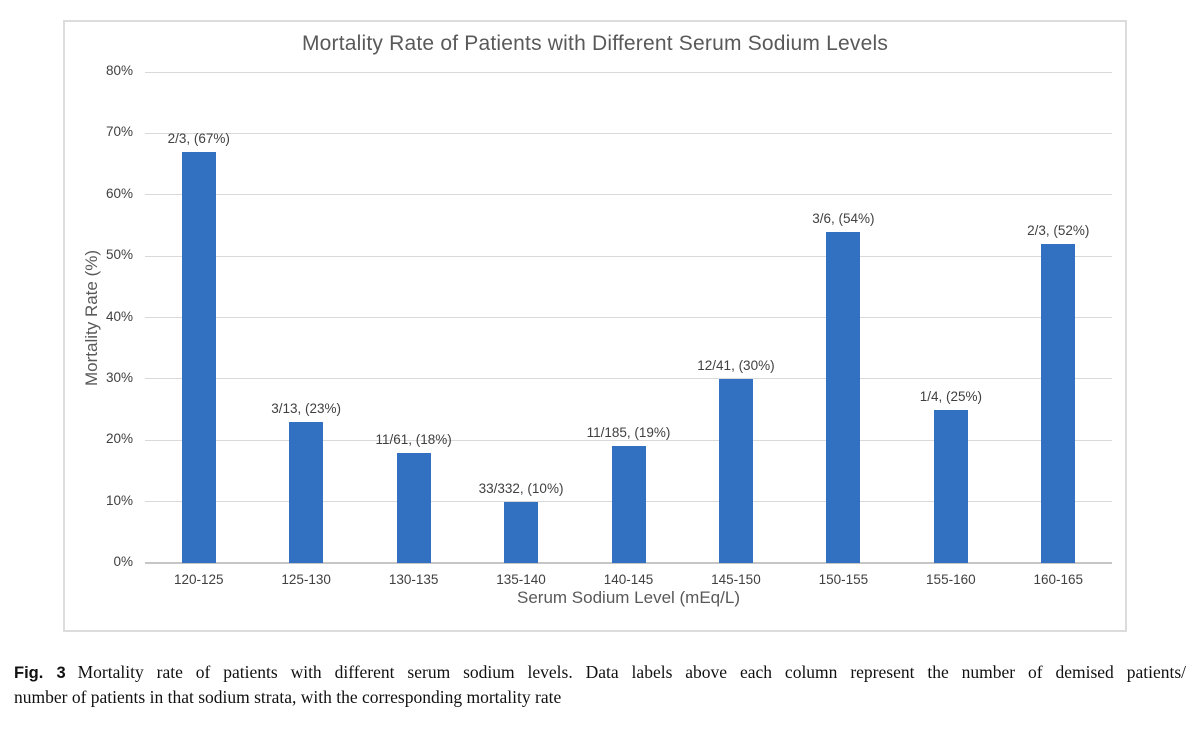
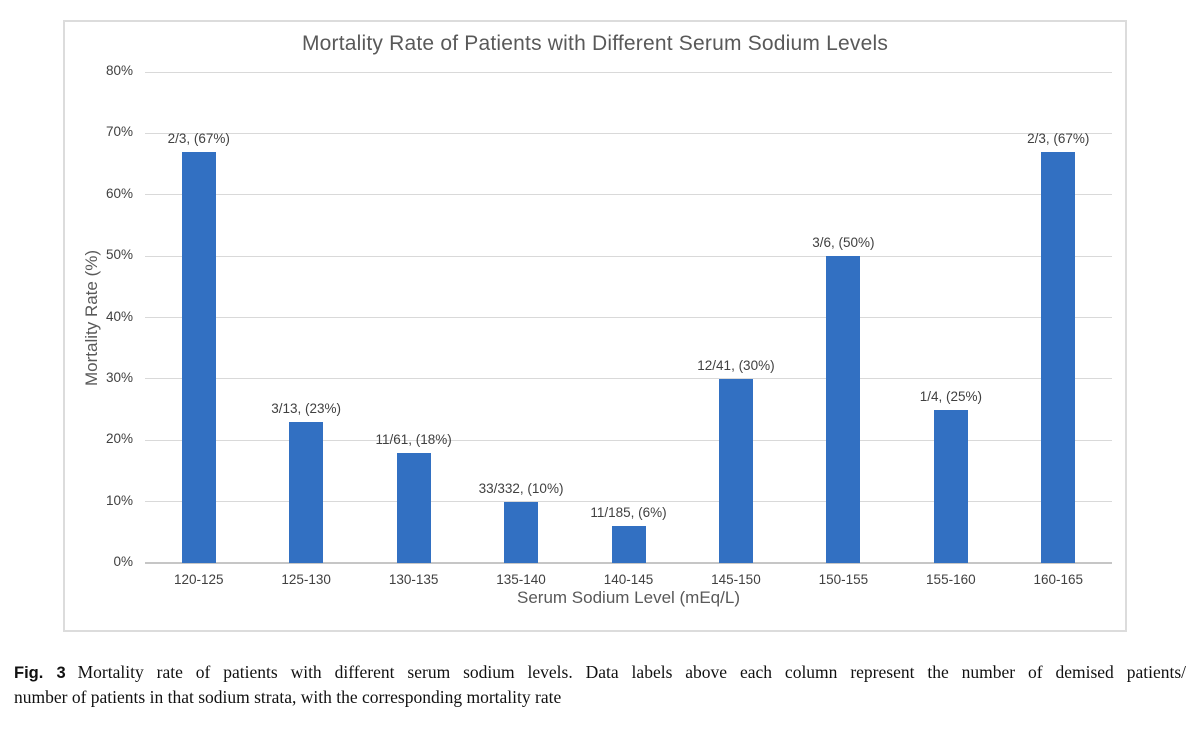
140-145: 19% -> 6%
150-155: 54% -> 50%
160-165: 52% -> 67%
